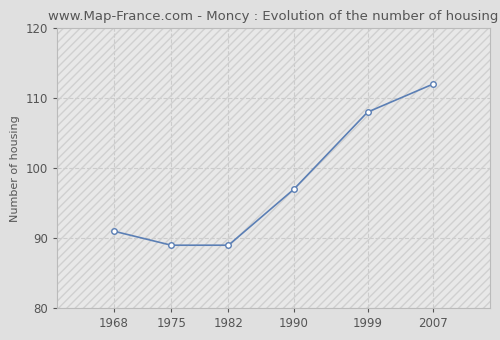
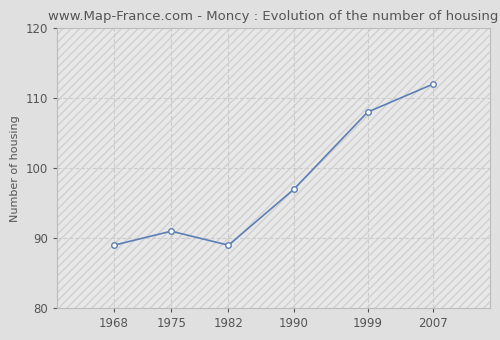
1968: 91 -> 89
1975: 89 -> 91
